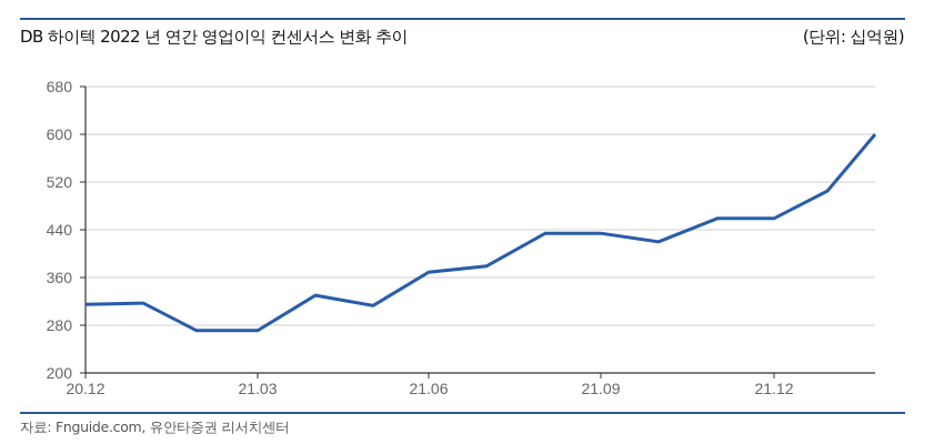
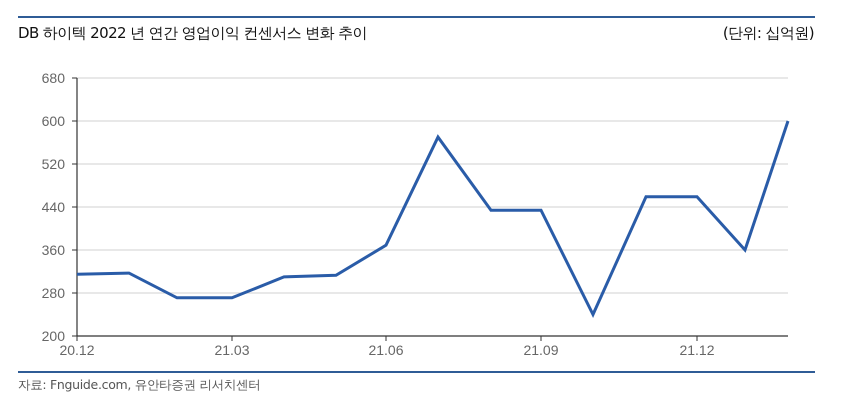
21.03: 330 -> 310
21.06: 380 -> 570
21.09: 420 -> 240
21.12: 500 -> 360
